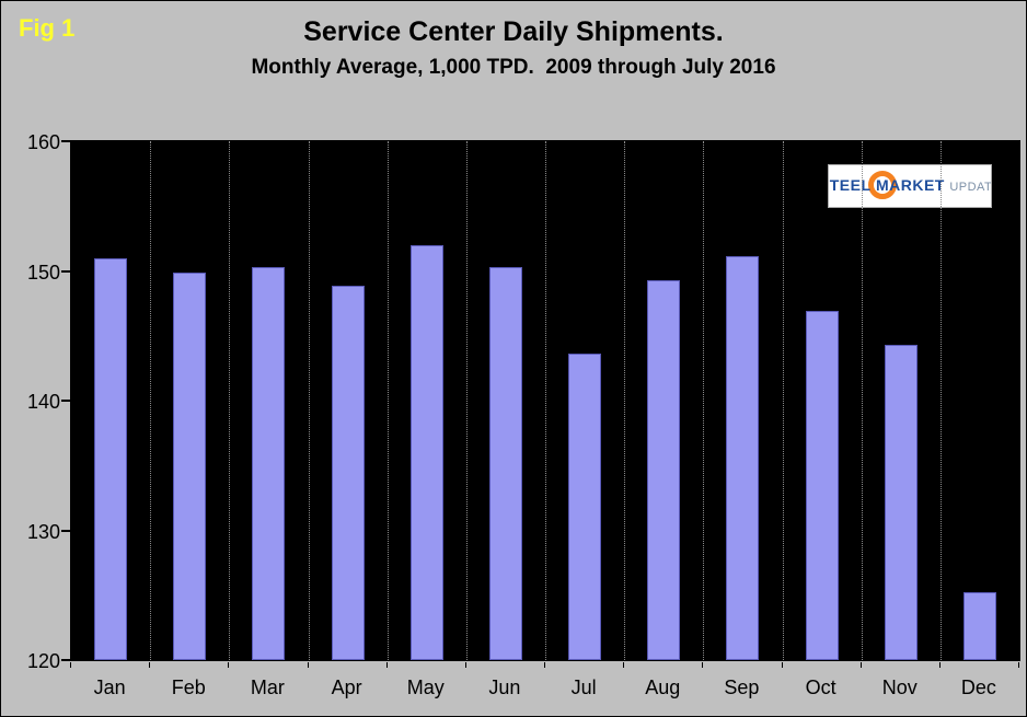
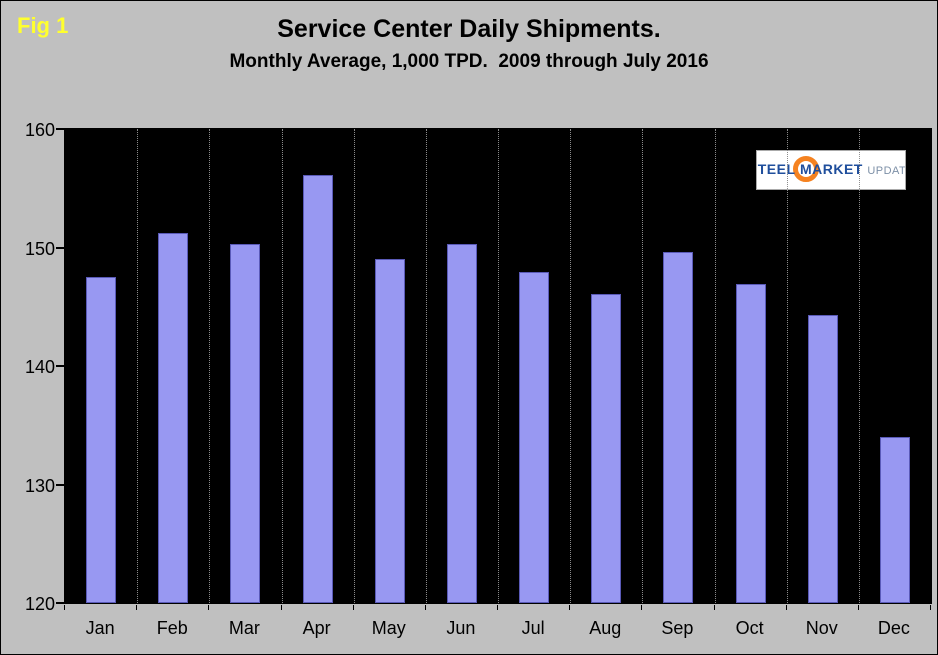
Jan: 151.0 -> 147.5
Feb: 149.9 -> 151.2
Apr: 148.9 -> 156.1
May: 152.0 -> 149.0
Jul: 143.6 -> 147.9
Aug: 149.3 -> 146.1
Sep: 151.1 -> 149.6
Dec: 125.2 -> 134.0
